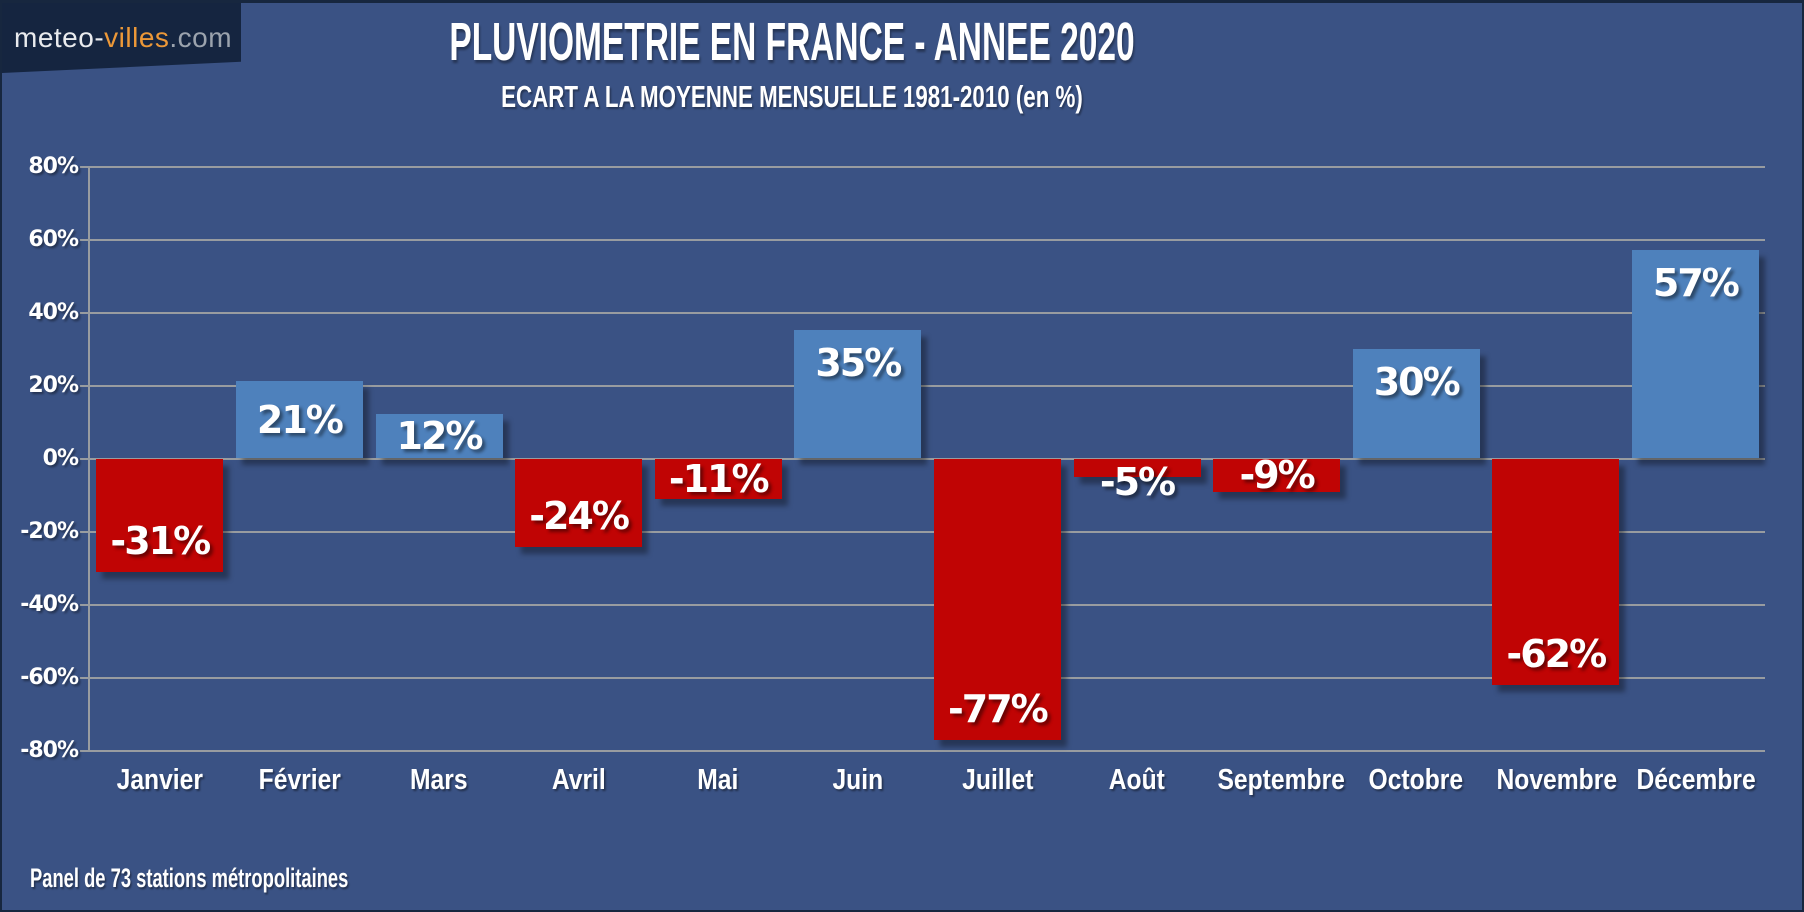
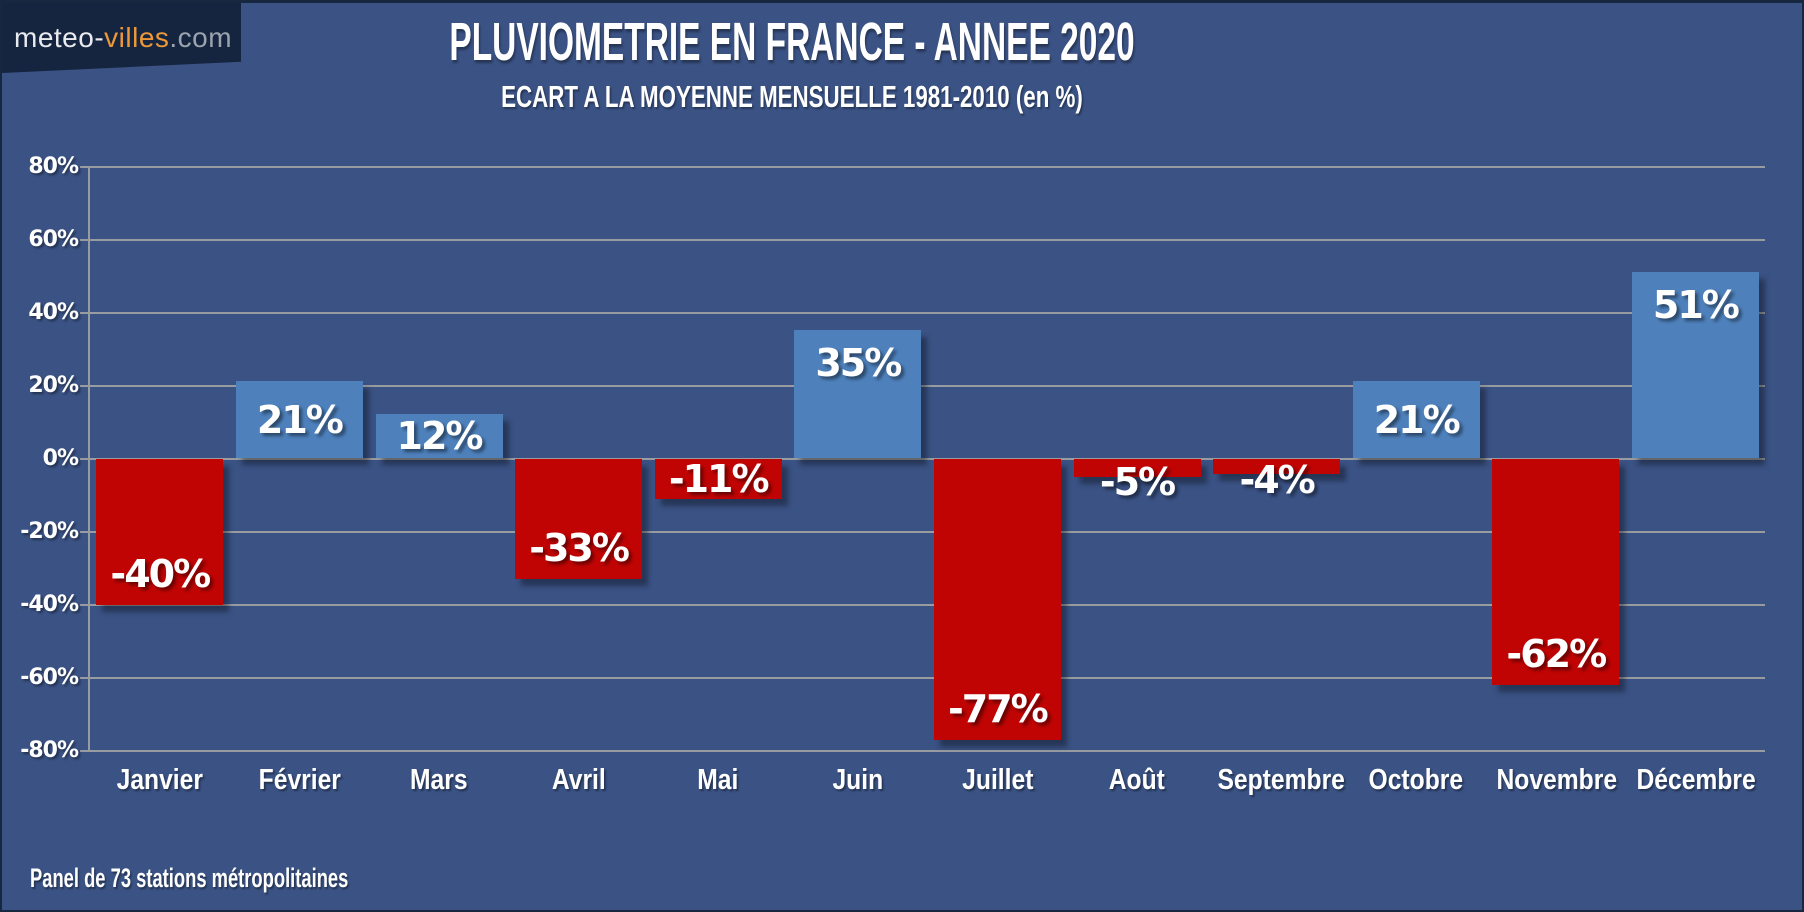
Janvier: -31% -> -40%
Avril: -24% -> -33%
Septembre: -9% -> -4%
Octobre: 30% -> 21%
Décembre: 57% -> 51%
